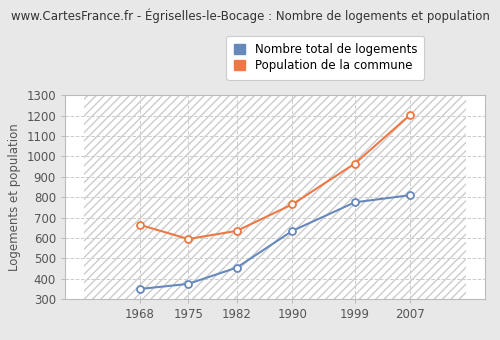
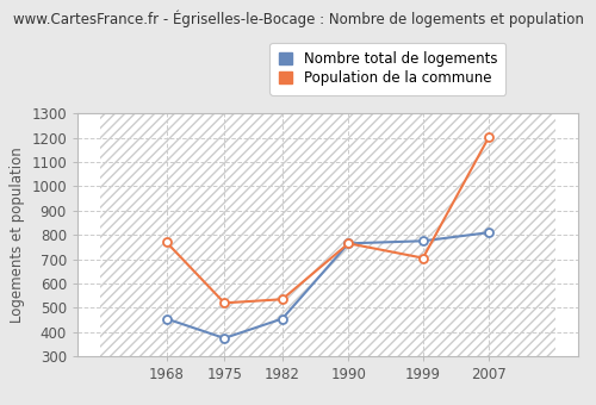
Nombre total de logements/1968: 350 -> 455
Population de la commune/1968: 665 -> 770
Population de la commune/1975: 595 -> 520
Population de la commune/1982: 635 -> 535
Nombre total de logements/1990: 635 -> 765
Population de la commune/1999: 965 -> 705
